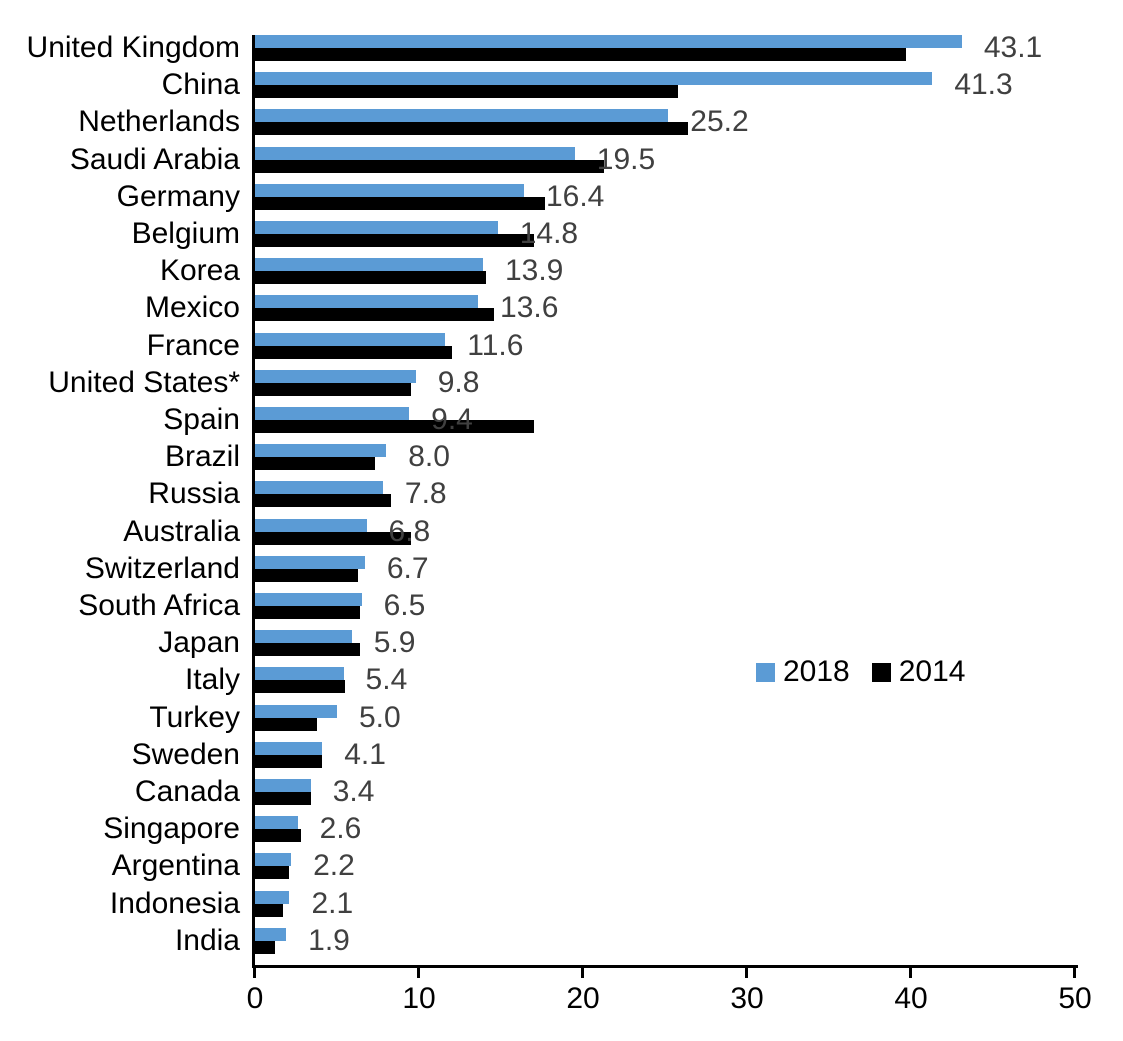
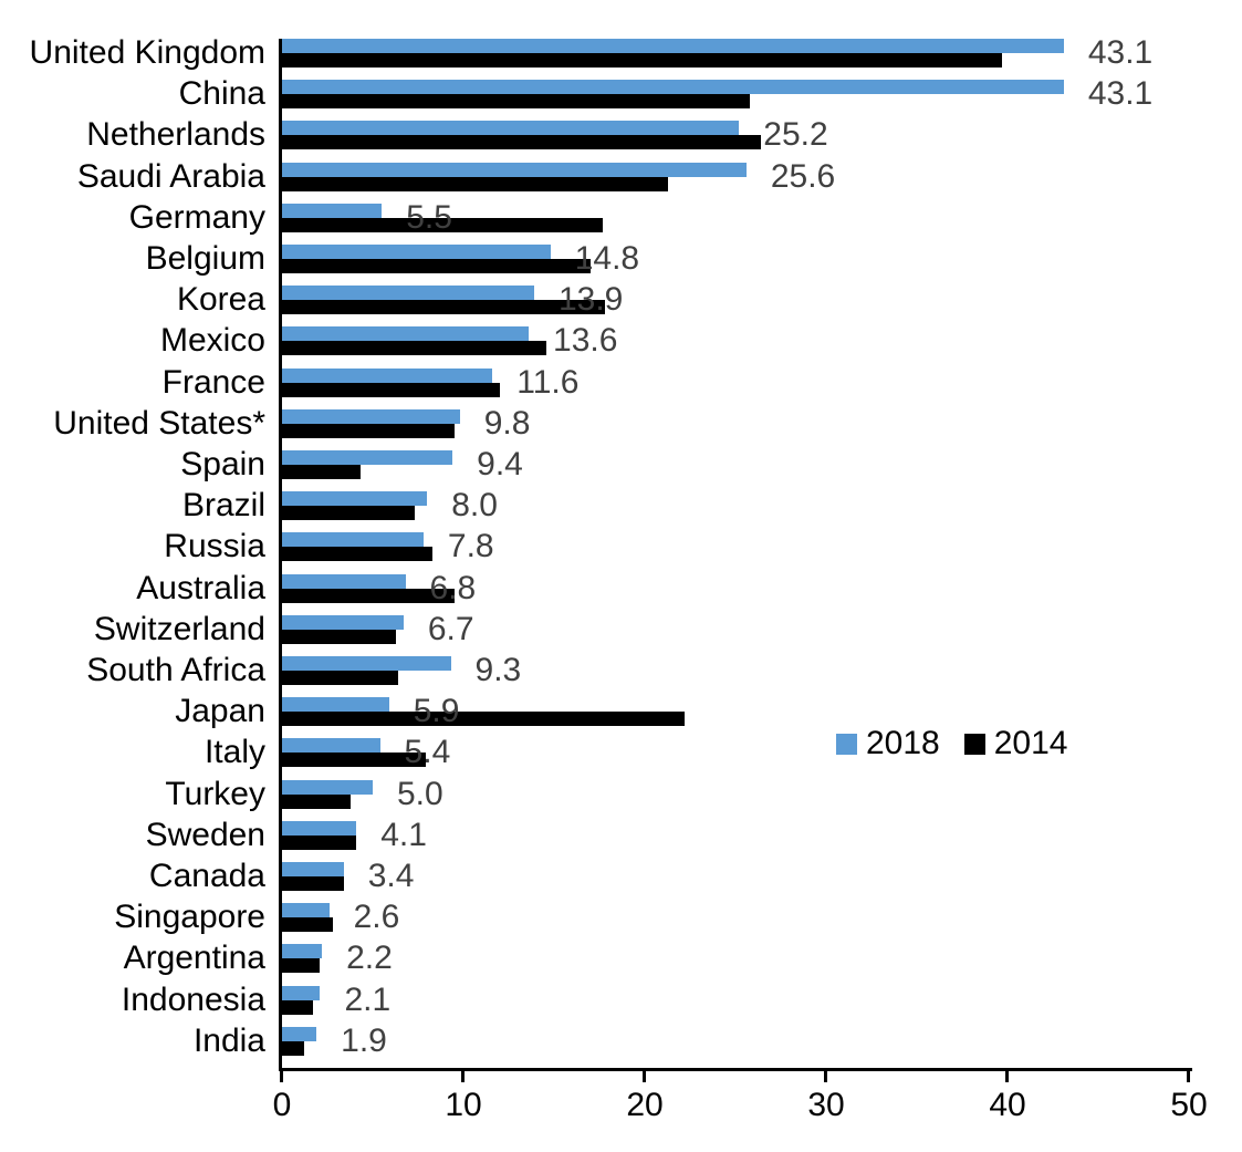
2018/China: 41.3 -> 43.1
2018/Saudi Arabia: 19.5 -> 25.6
2018/Germany: 16.4 -> 5.5
2014/Korea: 14.1 -> 17.8
2014/Spain: 17.0 -> 4.3
2018/South Africa: 6.5 -> 9.3
2014/Japan: 6.4 -> 22.2
2014/Italy: 5.5 -> 7.9
